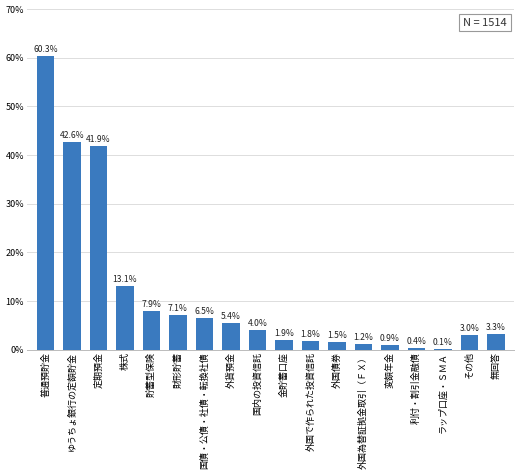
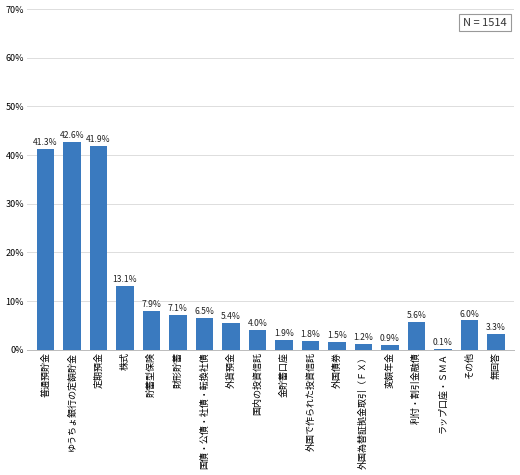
普通預貯金: 60.3% -> 41.3%
利付・割引金融債: 0.4% -> 5.6%
その他: 3.0% -> 6.0%
